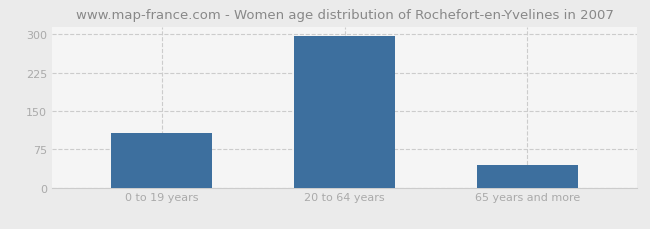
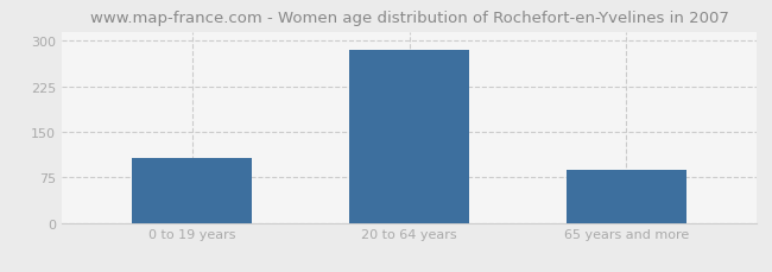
20 to 64 years: 296 -> 284
65 years and more: 44 -> 88
